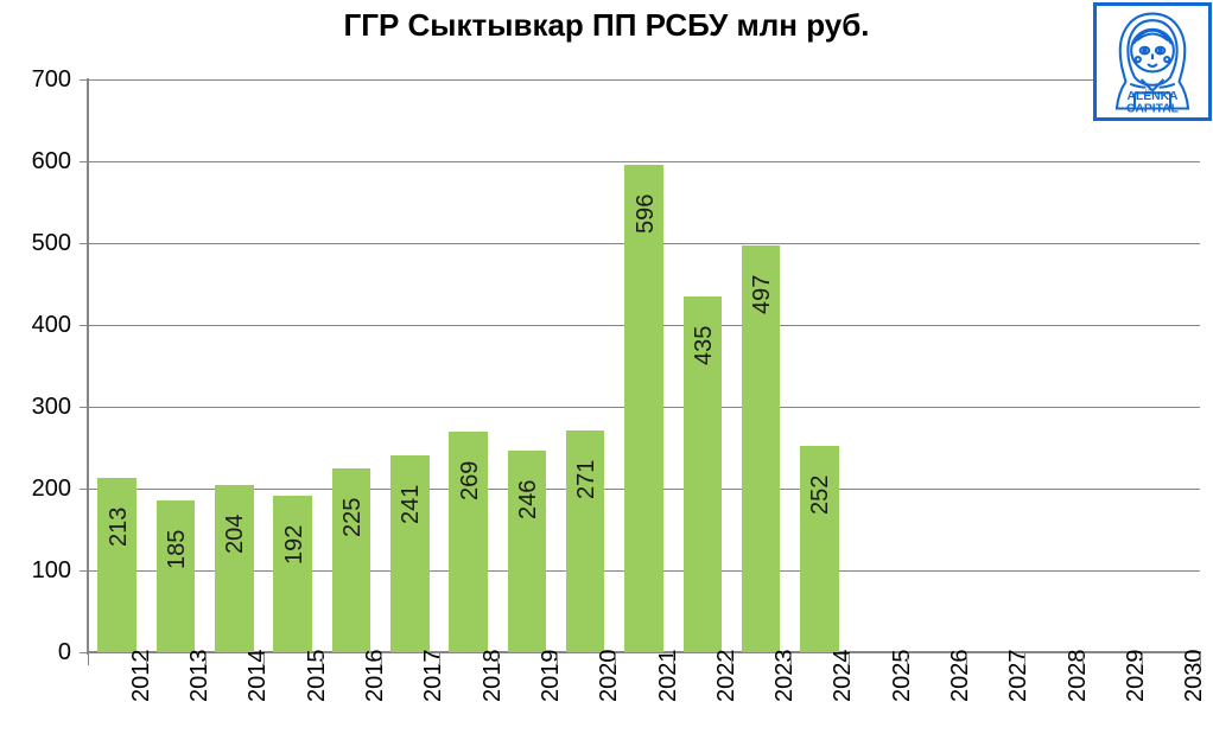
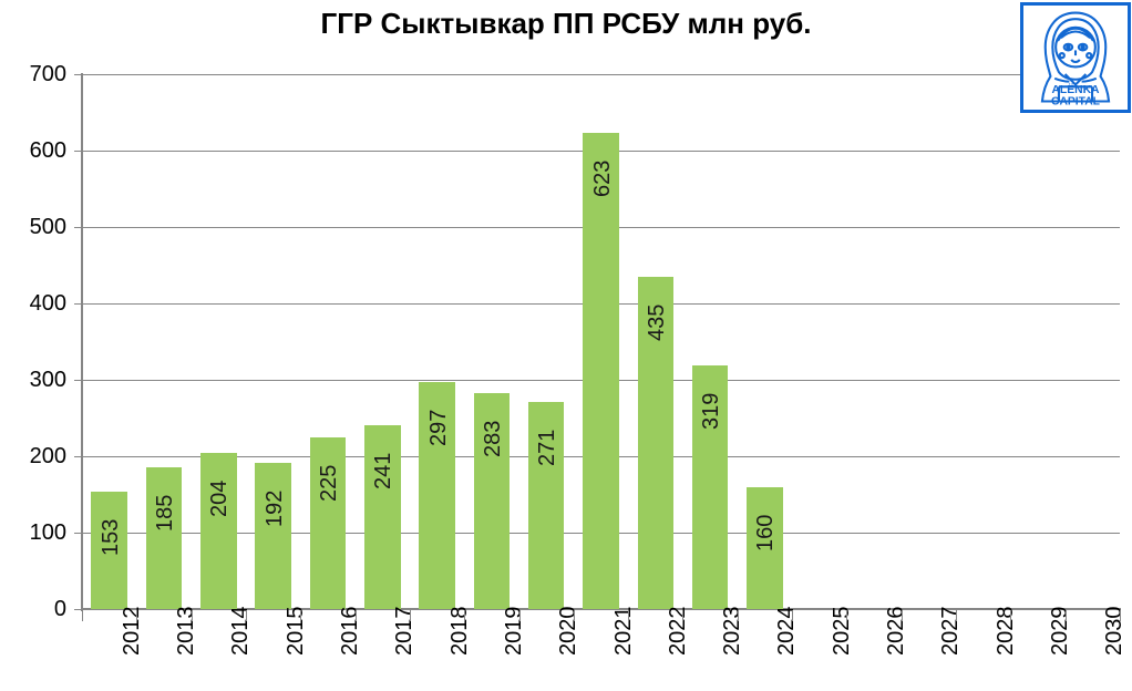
2012: 213 -> 153
2018: 269 -> 297
2019: 246 -> 283
2021: 596 -> 623
2023: 497 -> 319
2024: 252 -> 160
